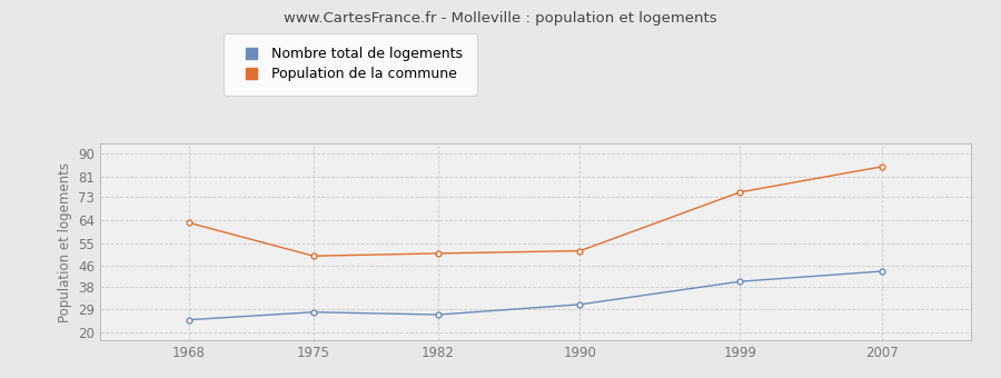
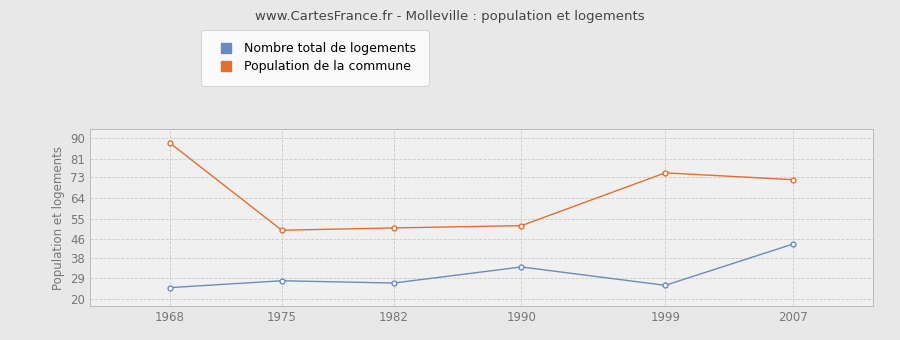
Population de la commune/1968: 63 -> 88
Nombre total de logements/1990: 31 -> 34
Nombre total de logements/1999: 40 -> 26
Population de la commune/2007: 85 -> 72
